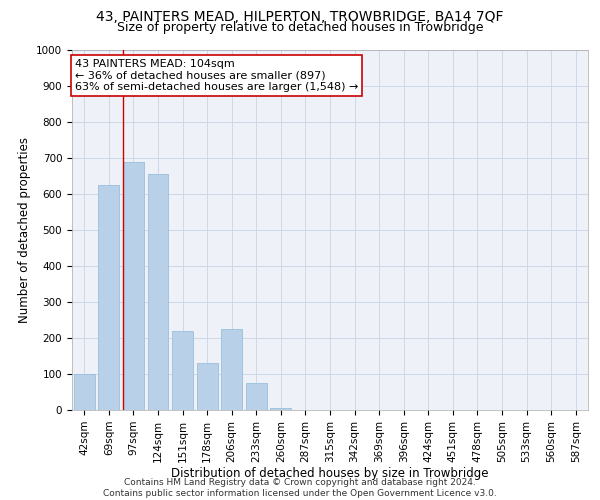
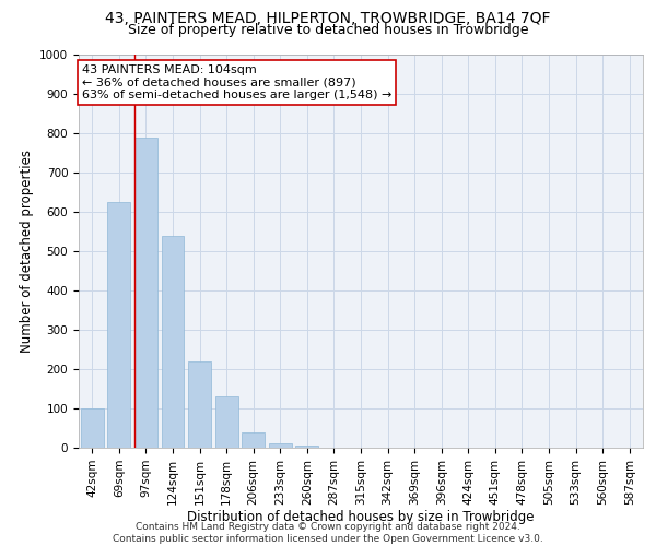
97sqm: 690 -> 790
124sqm: 655 -> 540
206sqm: 225 -> 40
233sqm: 75 -> 12
